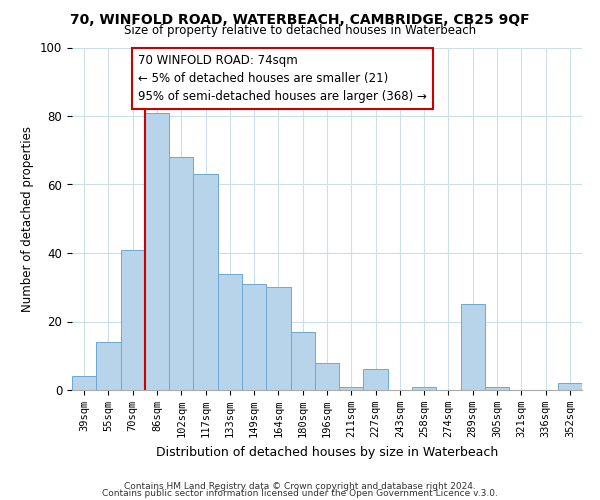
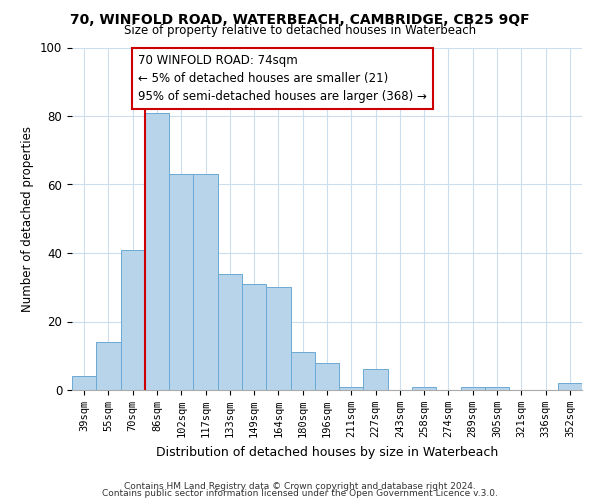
102sqm: 68 -> 63
180sqm: 17 -> 11
289sqm: 25 -> 1
